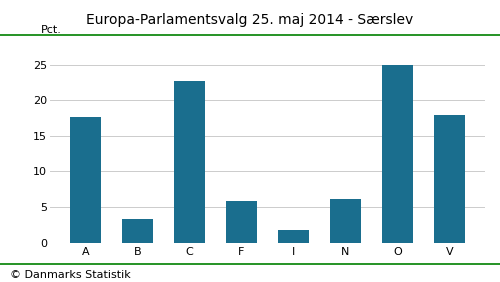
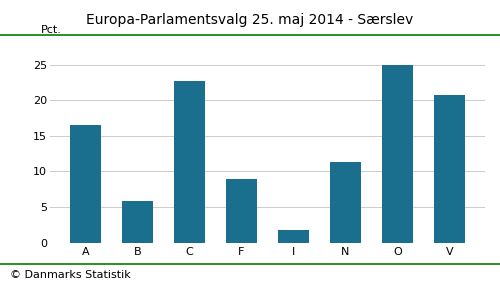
A: 17.7 -> 16.6
B: 3.3 -> 5.8
F: 5.9 -> 9.0
N: 6.1 -> 11.4
V: 18.0 -> 20.8
